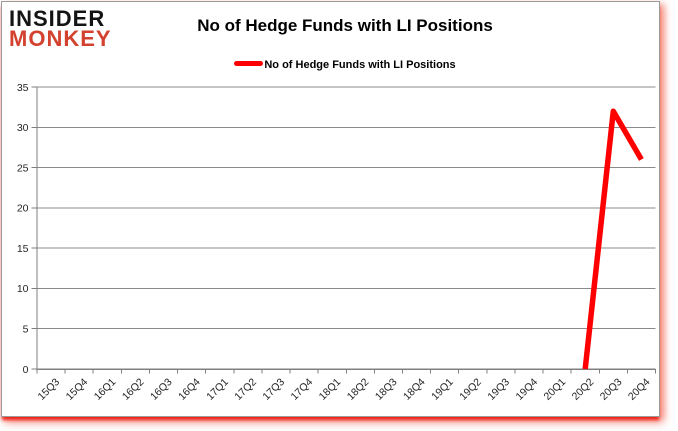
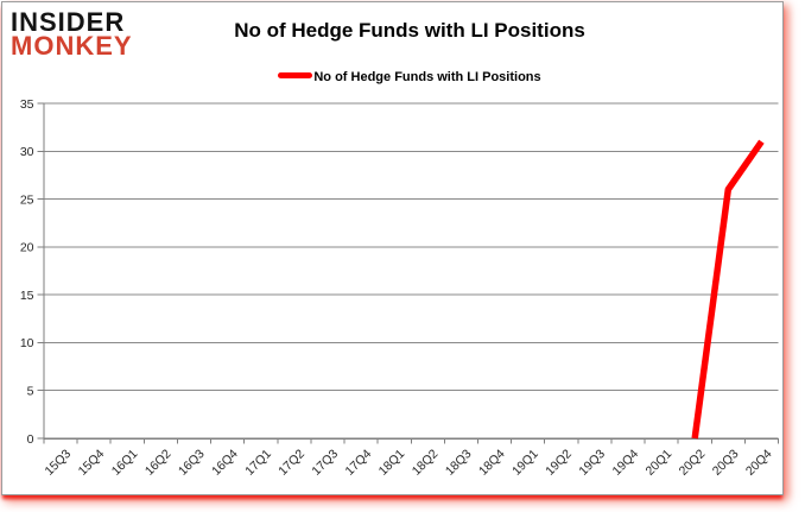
20Q3: 32 -> 26
20Q4: 26 -> 31
